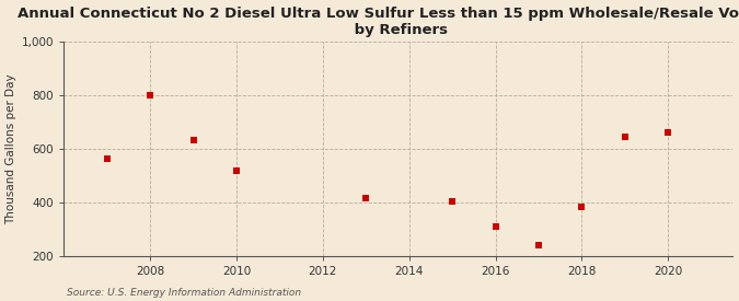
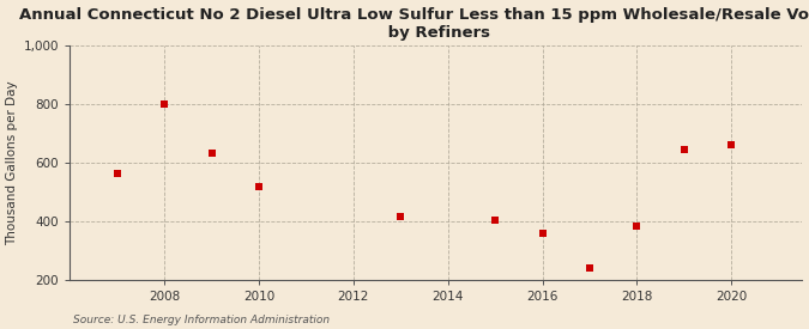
2016: 308 -> 360
